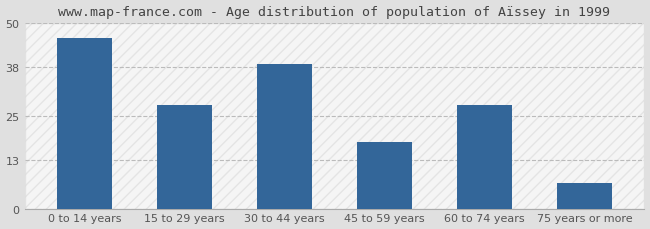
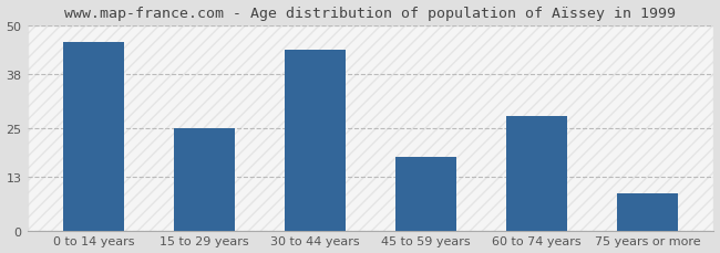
15 to 29 years: 28 -> 25
30 to 44 years: 39 -> 44
75 years or more: 7 -> 9
